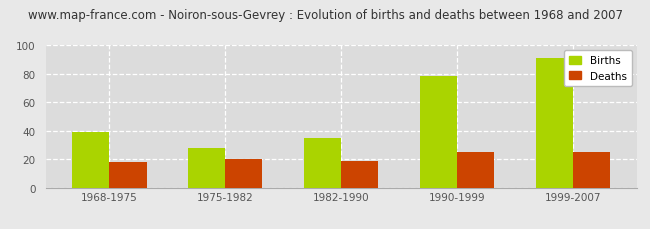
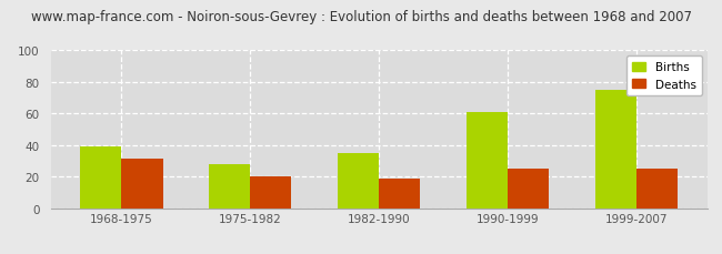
Deaths/1968-1975: 18 -> 31
Births/1990-1999: 78 -> 61
Births/1999-2007: 91 -> 75
